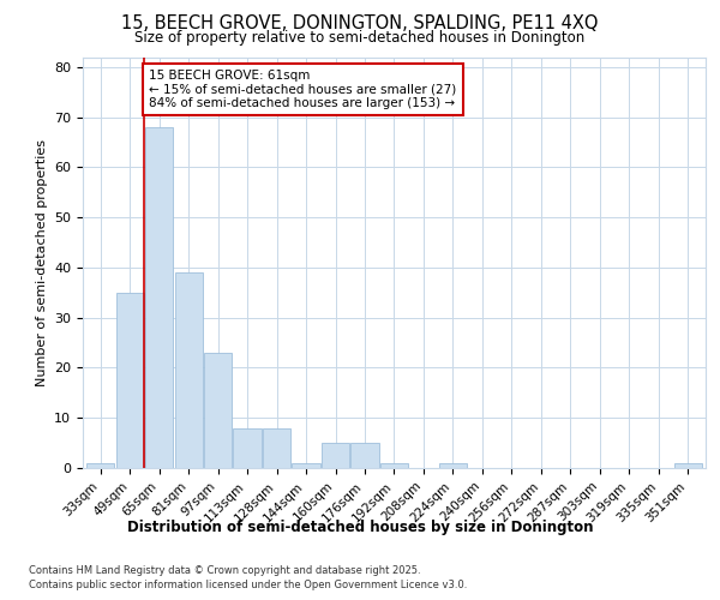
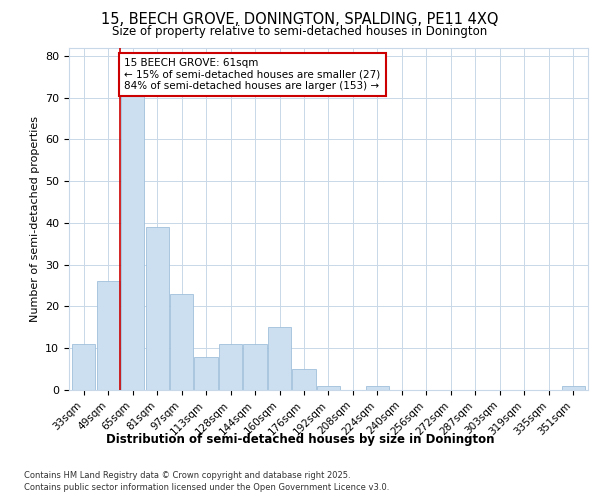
33sqm: 1 -> 11
49sqm: 35 -> 26
65sqm: 68 -> 71
128sqm: 8 -> 11
144sqm: 1 -> 11
160sqm: 5 -> 15
